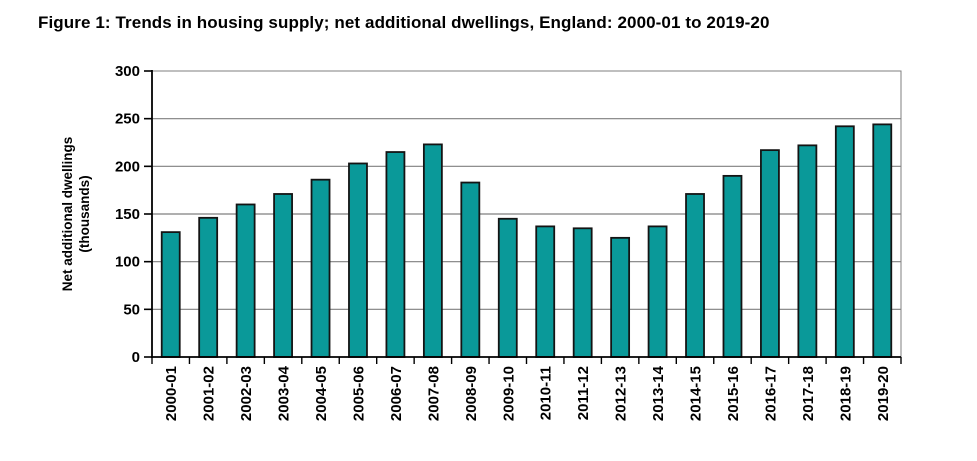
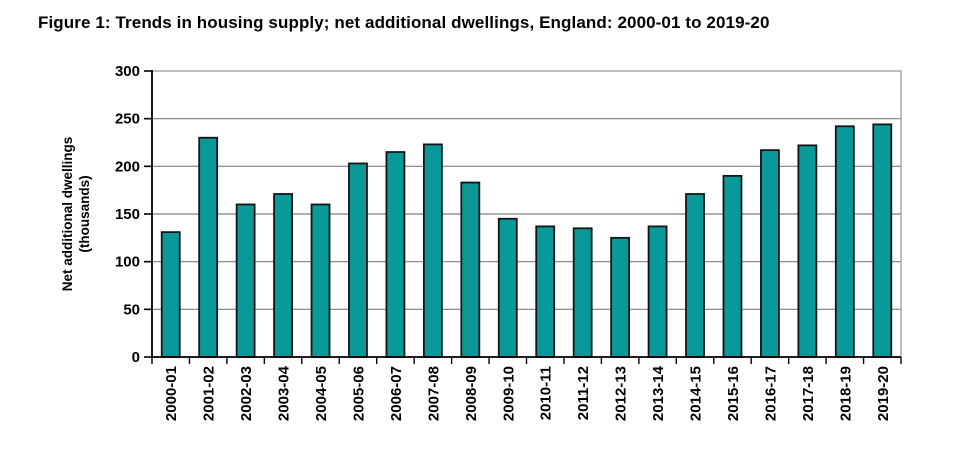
2001-02: 150 -> 230
2004-05: 190 -> 160
